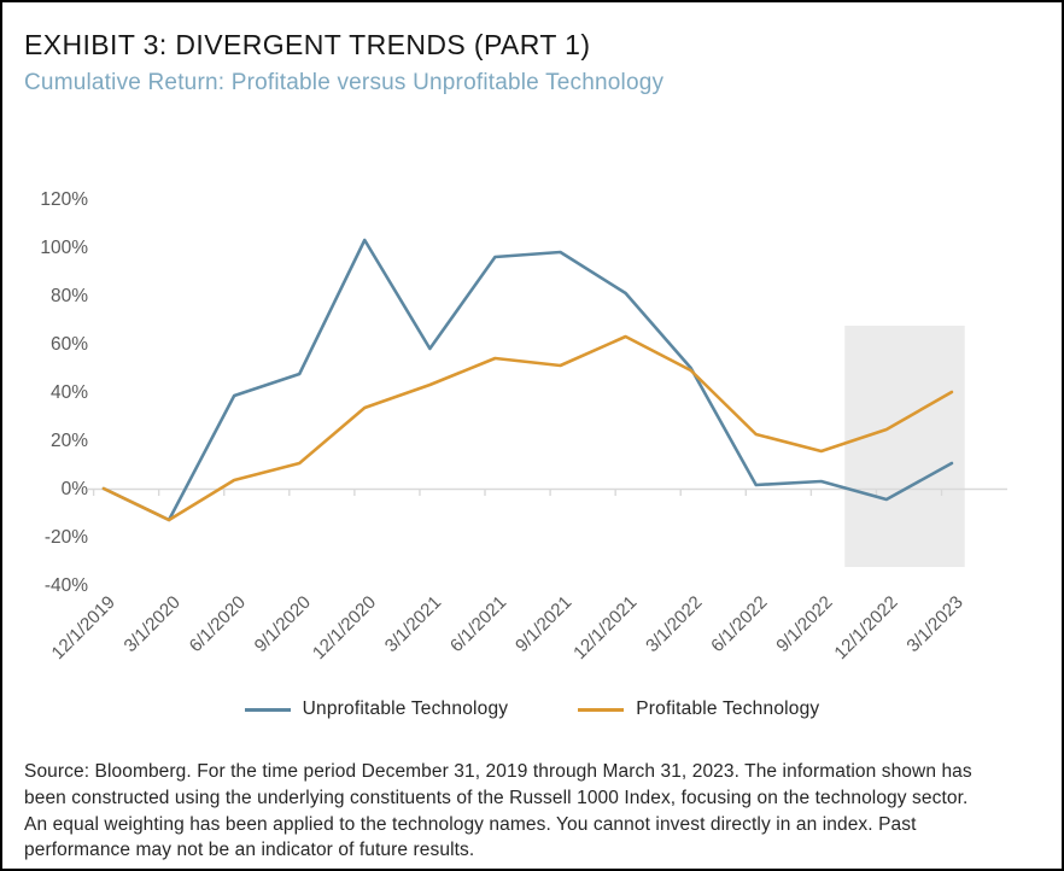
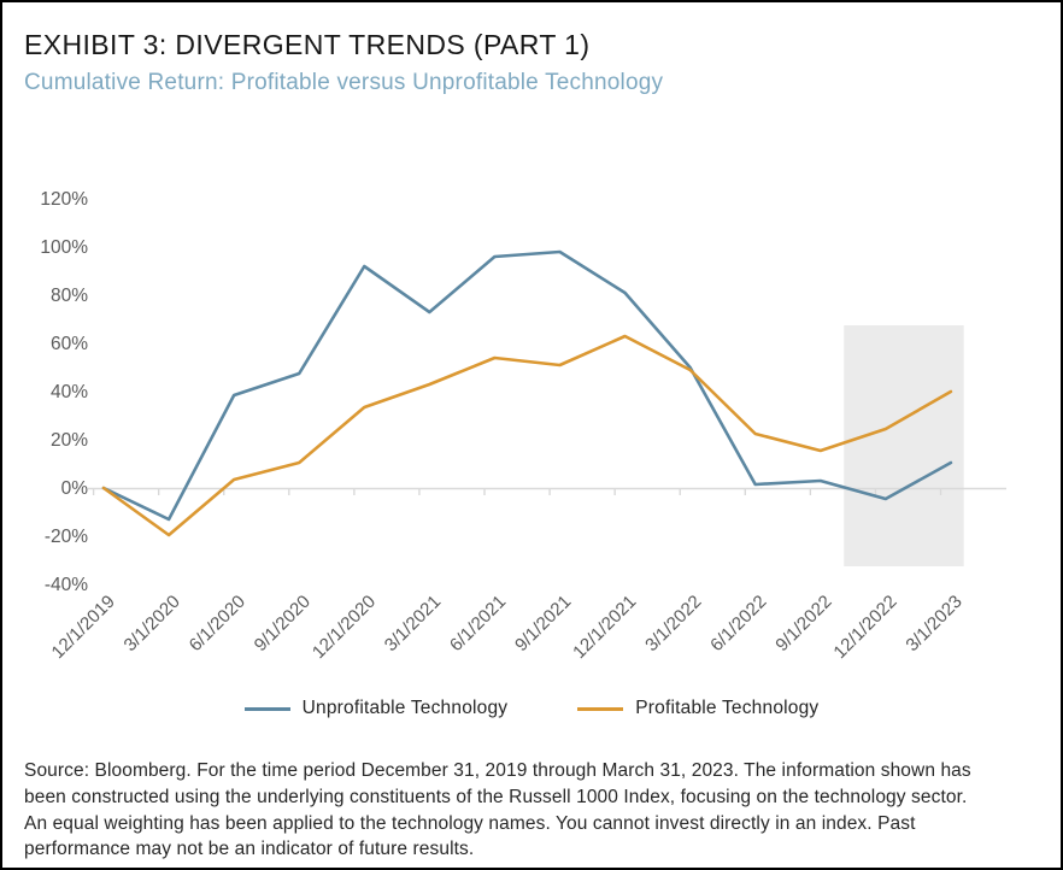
Profitable Technology/3/1/2020: -13% -> -20%
Unprofitable Technology/12/1/2020: 103% -> 92%
Unprofitable Technology/3/1/2021: 58% -> 73%
